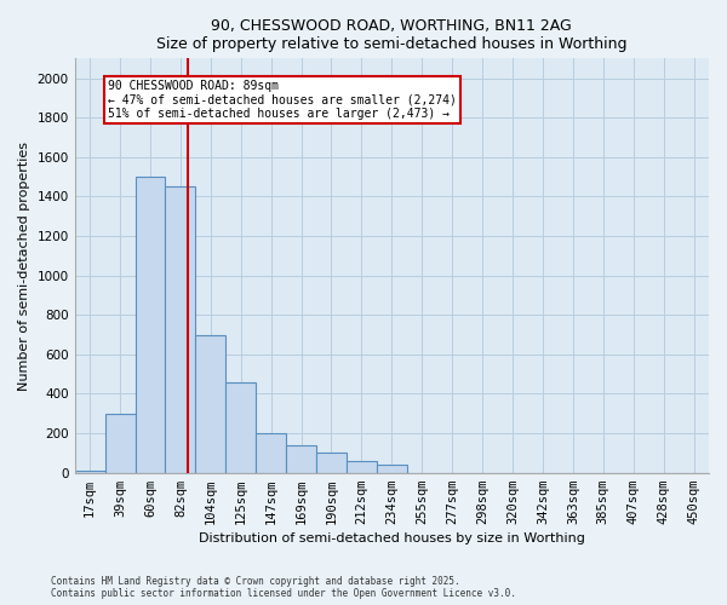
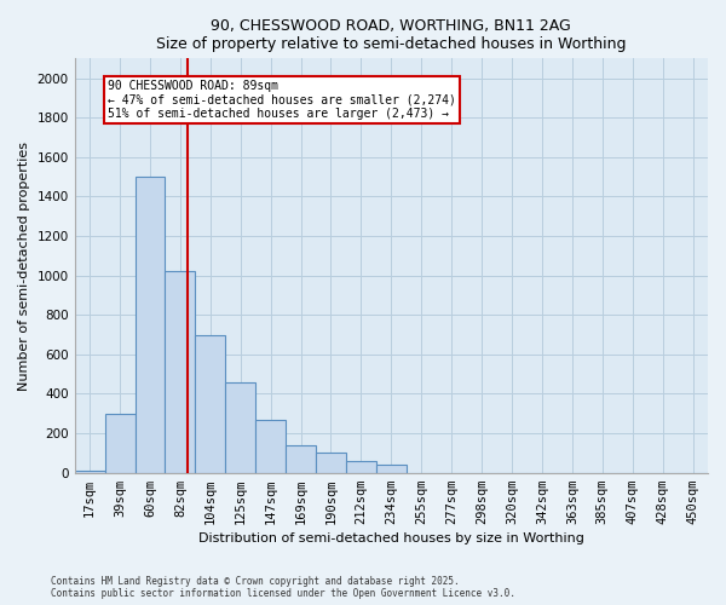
82sqm: 1450 -> 1020
147sqm: 200 -> 270
